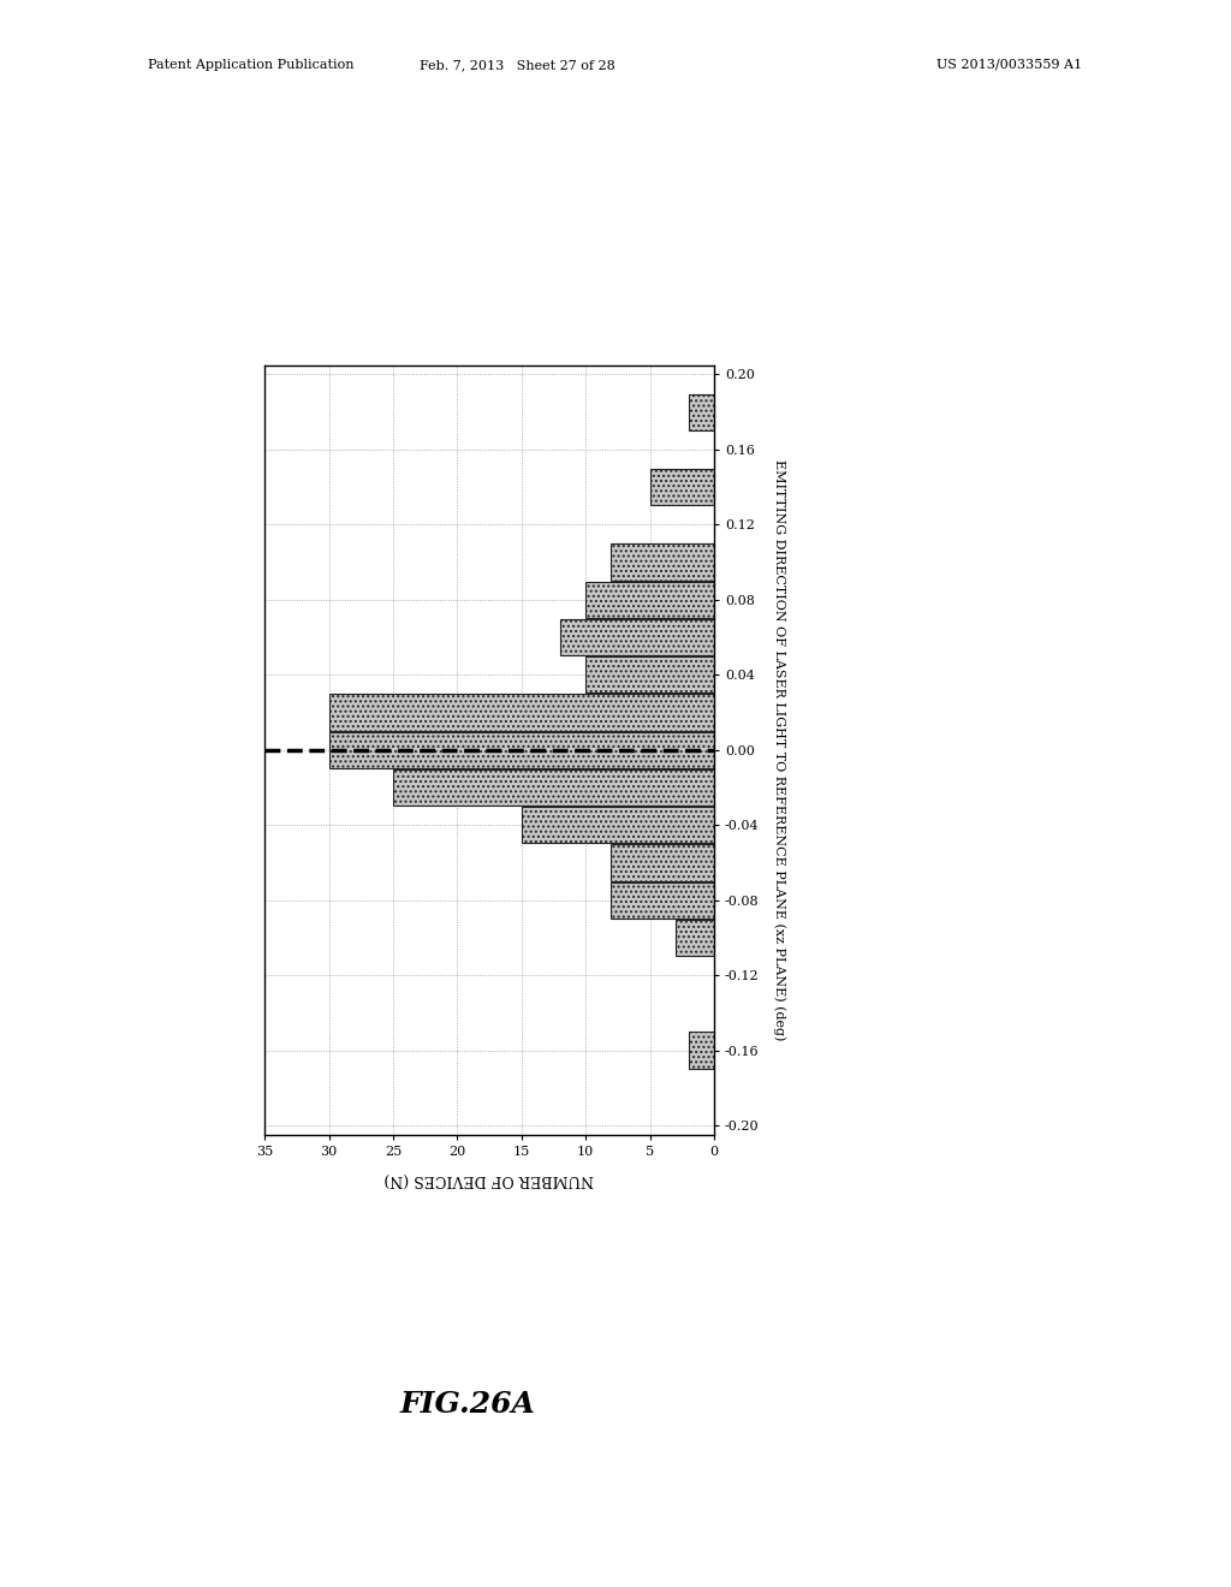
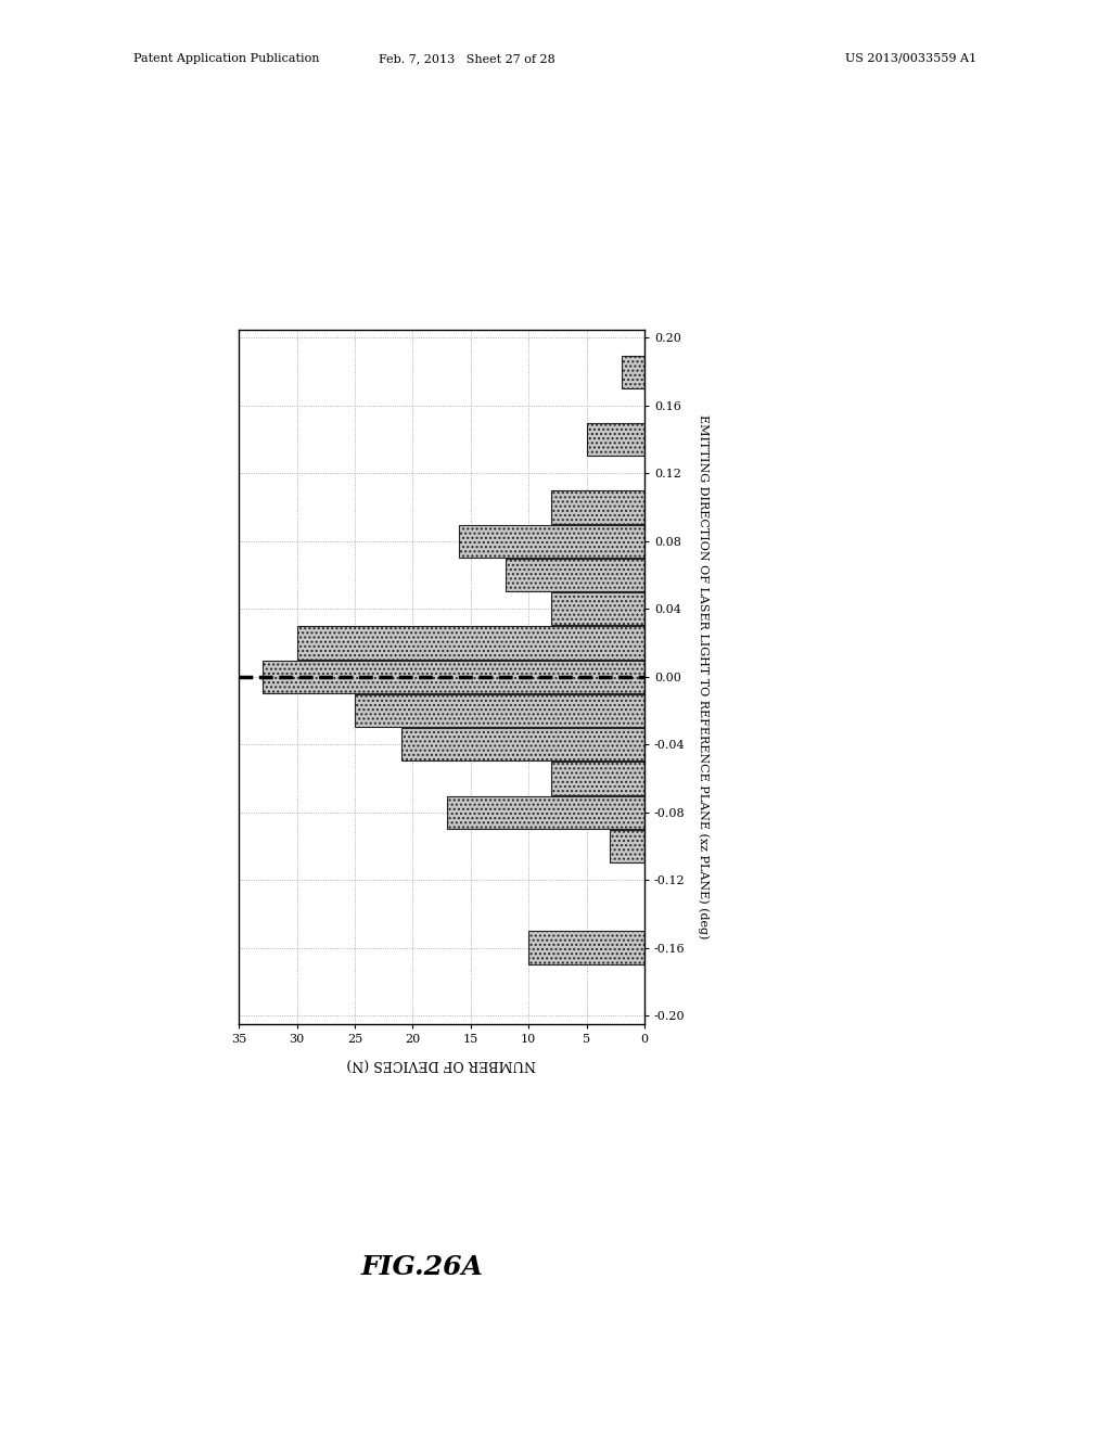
0.08: 10 -> 16
0.04: 10 -> 8
0.00: 30 -> 33
-0.04: 15 -> 21
-0.08: 8 -> 17
-0.16: 2 -> 10
